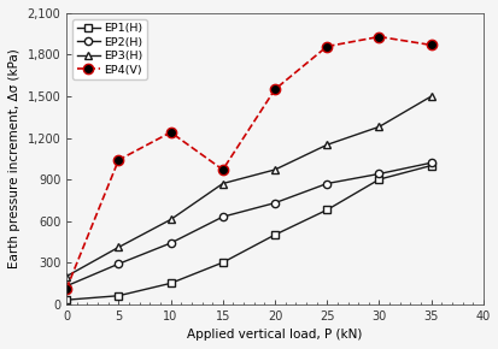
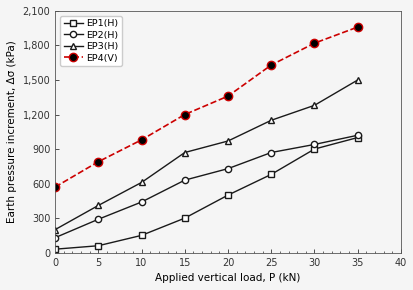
EP4(V)/0: 110 -> 570
EP4(V)/5: 1,040 -> 790
EP4(V)/10: 1,240 -> 980
EP4(V)/15: 970 -> 1,200
EP4(V)/20: 1,550 -> 1,360
EP4(V)/25: 1,860 -> 1,630
EP4(V)/30: 1,930 -> 1,820
EP4(V)/35: 1,870 -> 1,960
